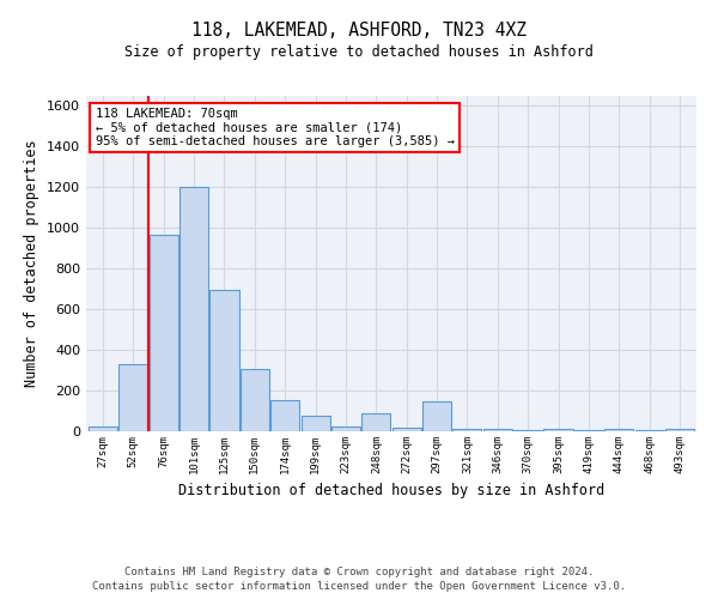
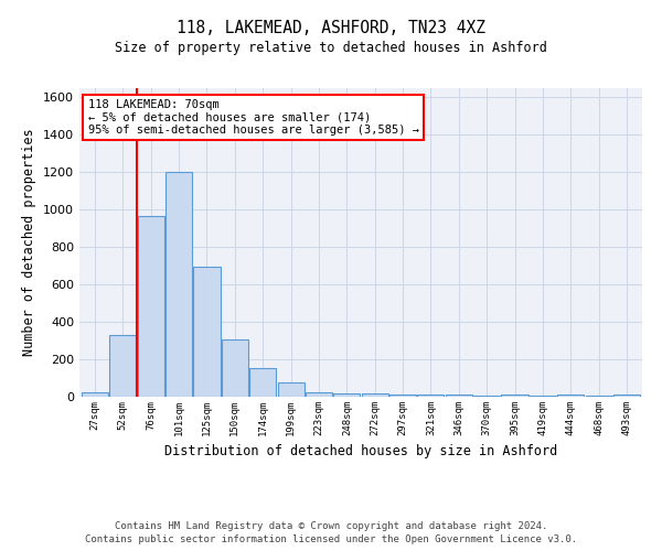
248sqm: 90 -> 20
297sqm: 150 -> 10
